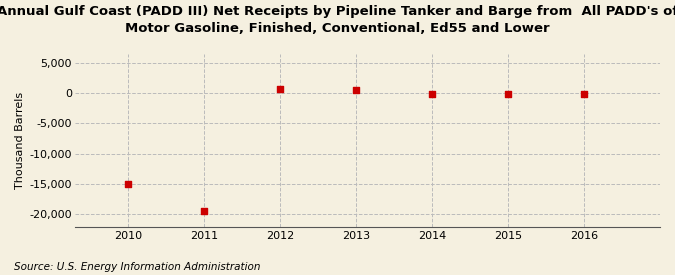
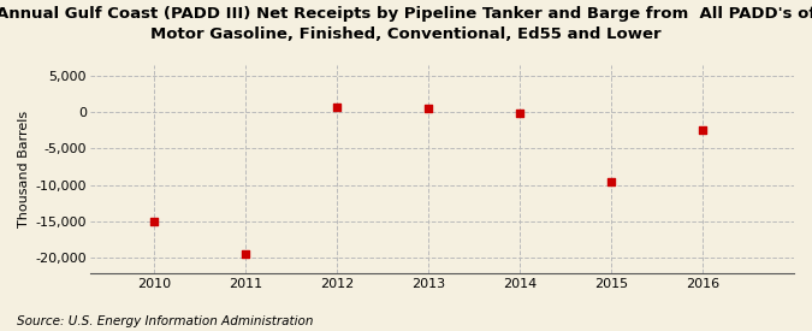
2015: -100 -> -9,600
2016: -100 -> -2,400
